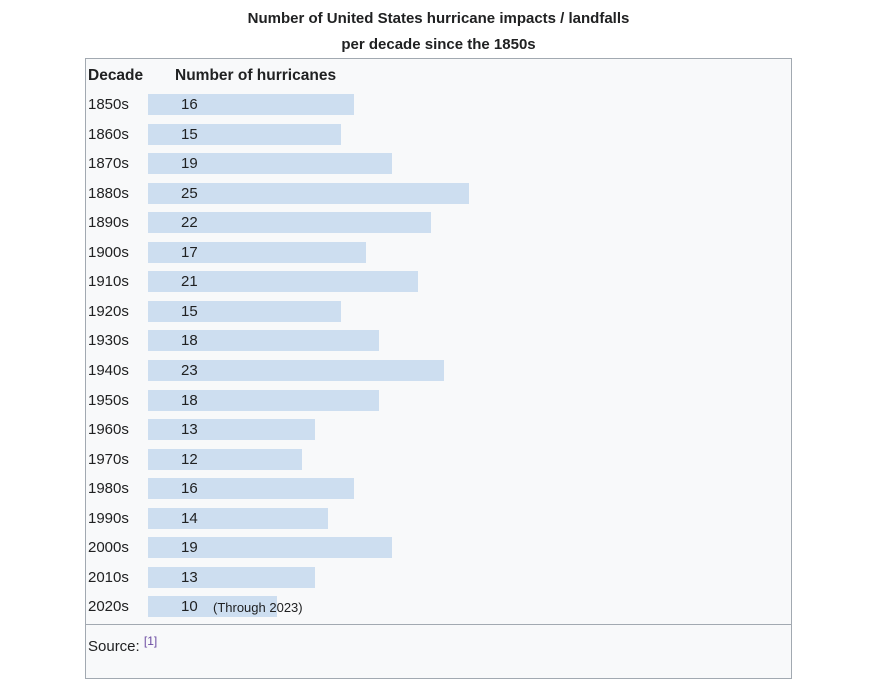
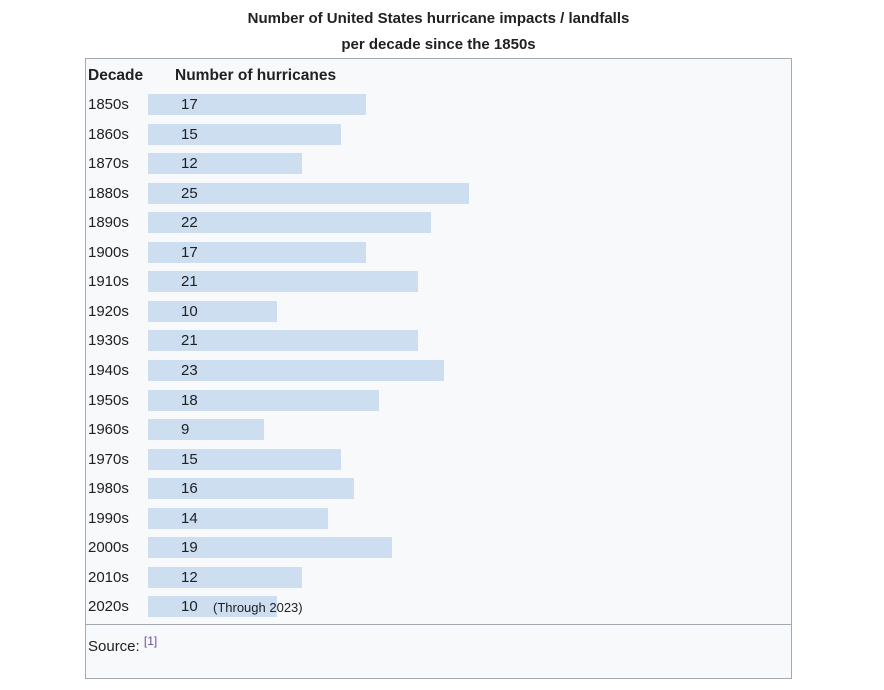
1850s: 16 -> 17
1870s: 19 -> 12
1920s: 15 -> 10
1930s: 18 -> 21
1960s: 13 -> 9
1970s: 12 -> 15
2010s: 13 -> 12
